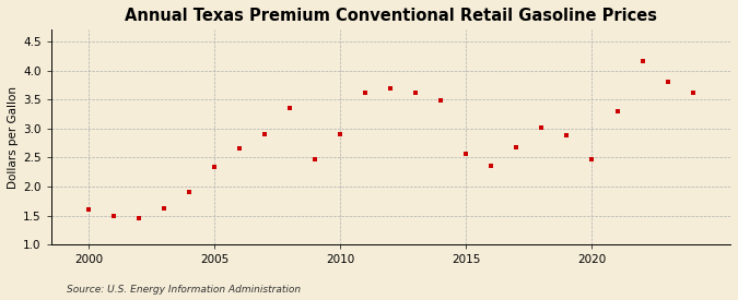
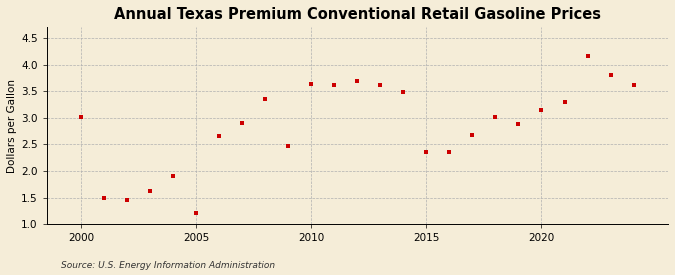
2000: 1.60 -> 3.02
2005: 2.34 -> 1.22
2010: 2.90 -> 3.64
2015: 2.57 -> 2.36
2020: 2.47 -> 3.14
